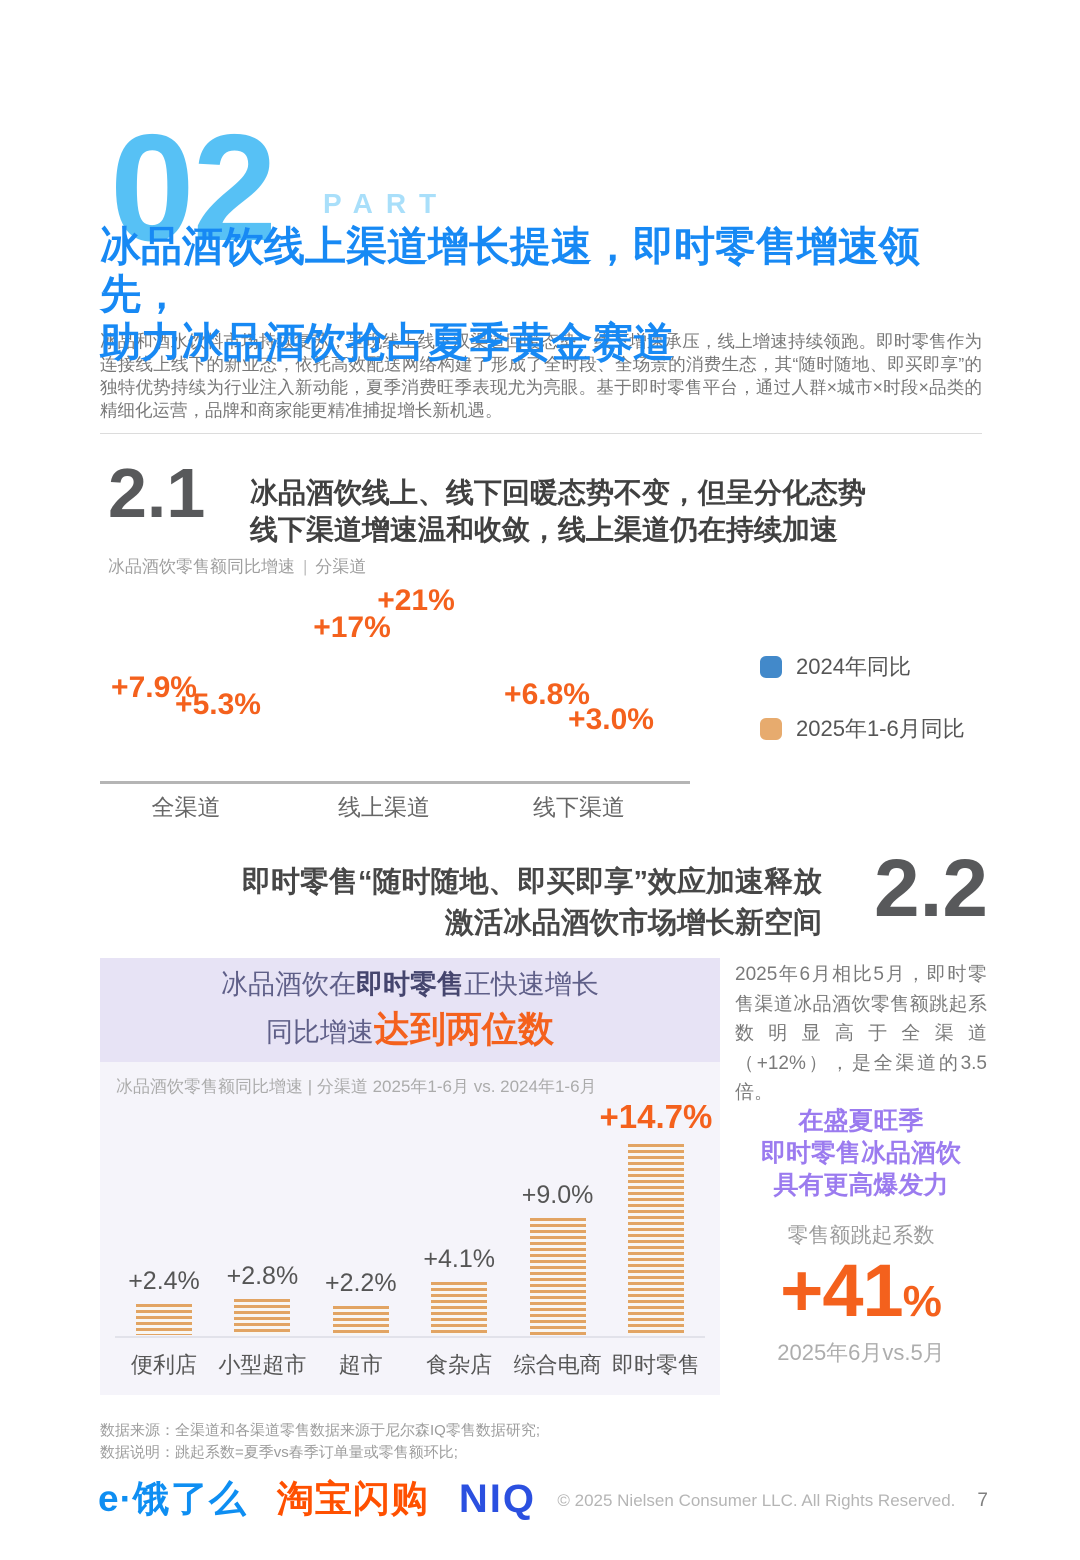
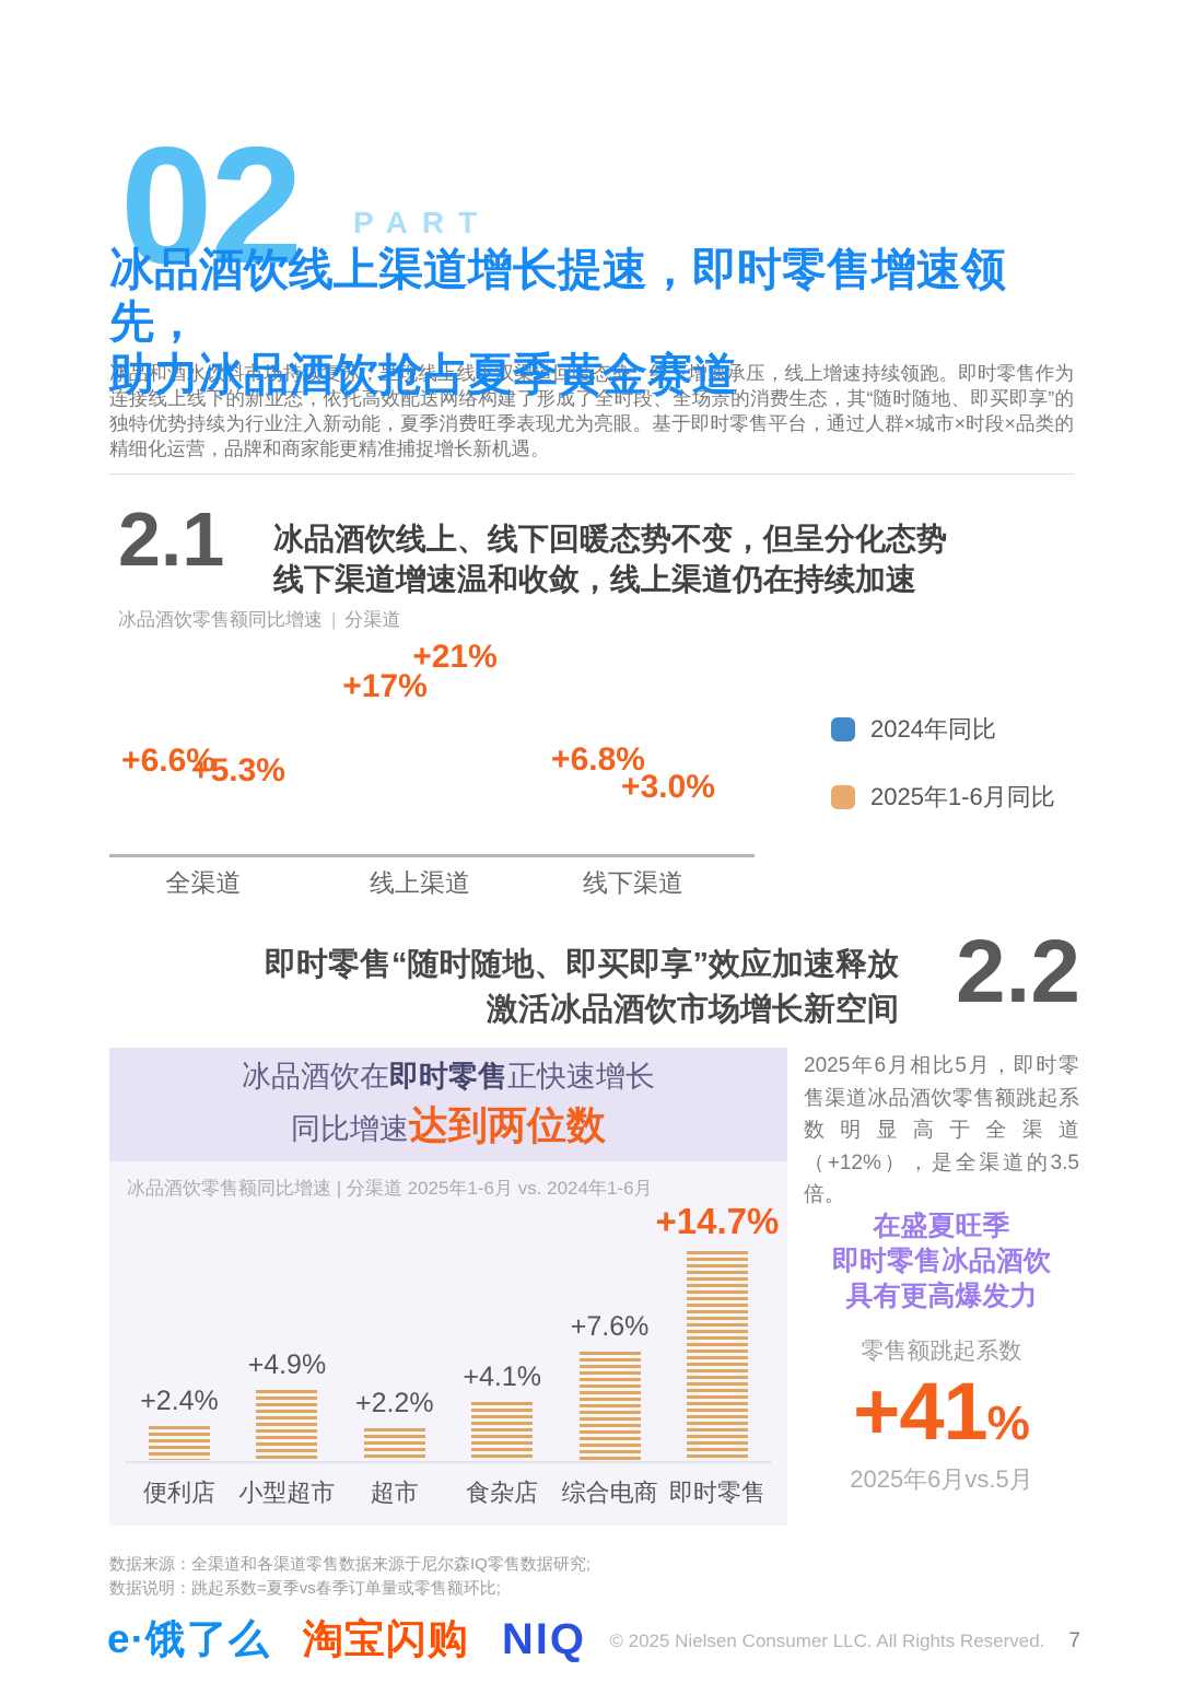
冰品酒饮零售额同比增速 | 分渠道/2024年同比/全渠道: +7.9% -> +6.6%
冰品酒饮零售额同比增速 | 分渠道 2025年1-6月 vs. 2024年1-6月/小型超市: +2.8% -> +4.9%
冰品酒饮零售额同比增速 | 分渠道 2025年1-6月 vs. 2024年1-6月/综合电商: +9.0% -> +7.6%
